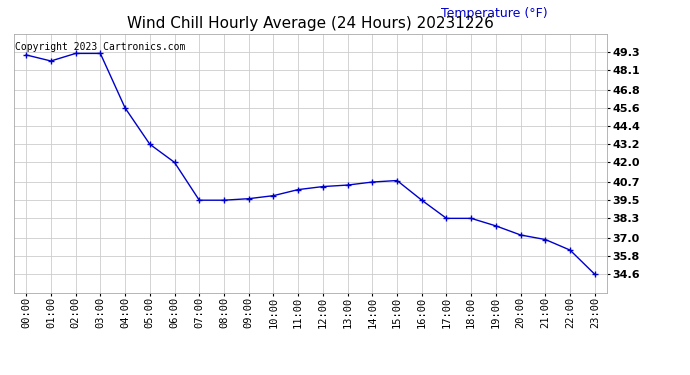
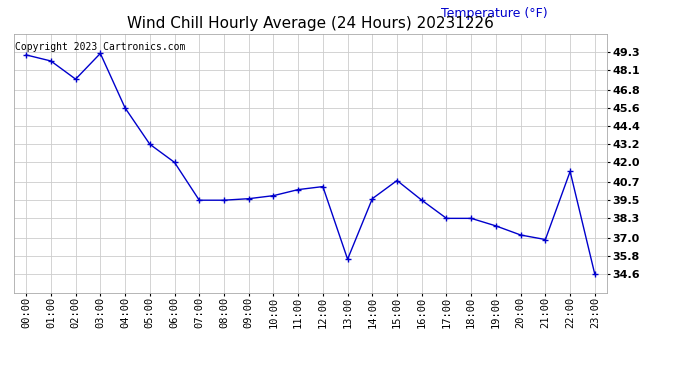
02:00: 49.2 -> 47.5
13:00: 40.5 -> 35.6
14:00: 40.7 -> 39.6
22:00: 36.2 -> 41.4
